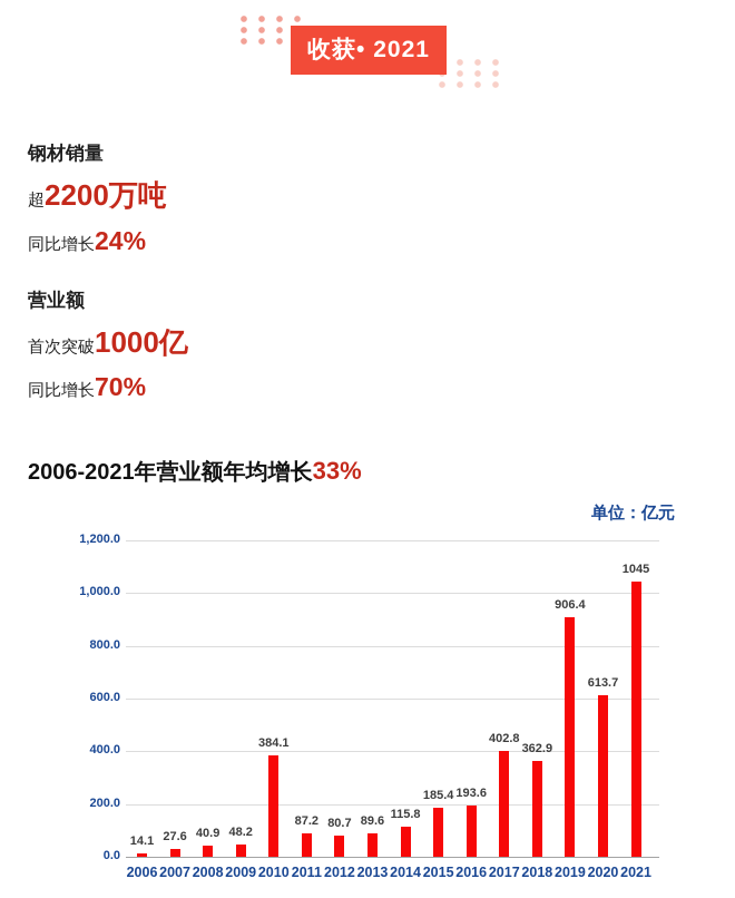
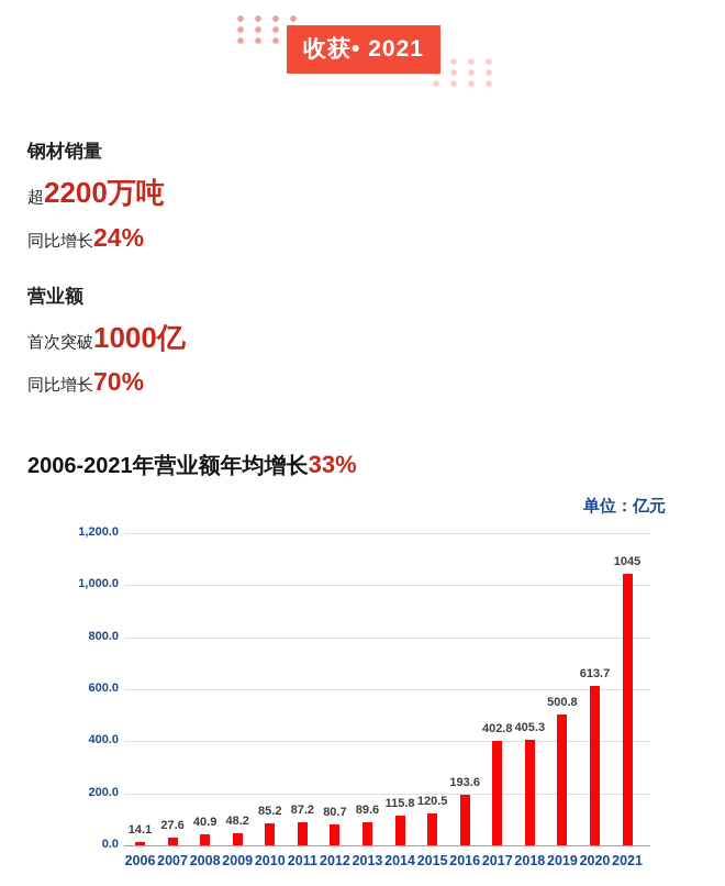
2010: 384.1 -> 85.2
2015: 185.4 -> 120.5
2018: 362.9 -> 405.3
2019: 906.4 -> 500.8
